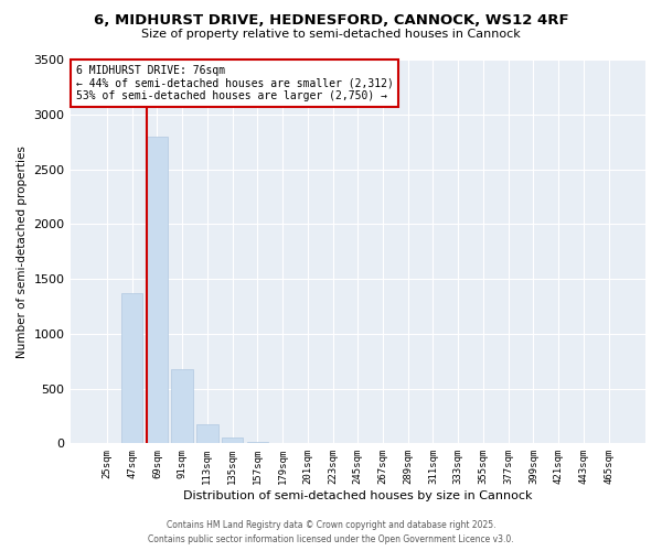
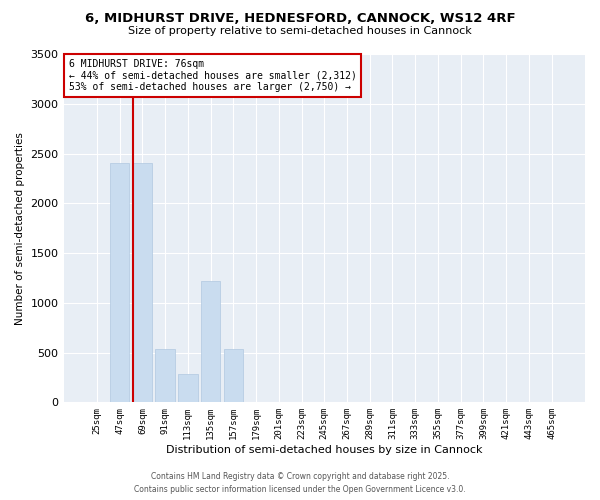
47sqm: 1370 -> 2400
69sqm: 2800 -> 2400
91sqm: 680 -> 540
113sqm: 180 -> 280
135sqm: 50 -> 1220
157sqm: 20 -> 540
